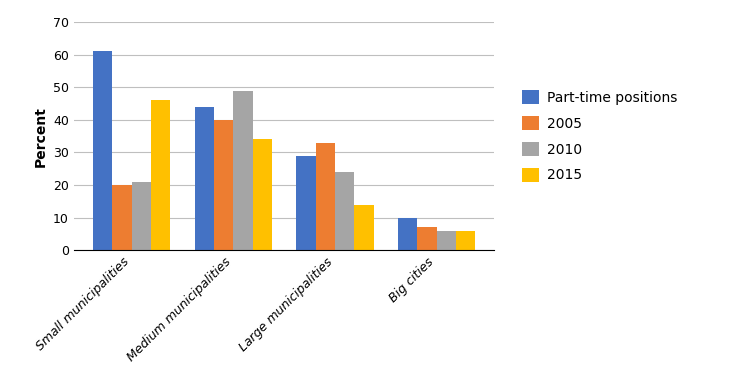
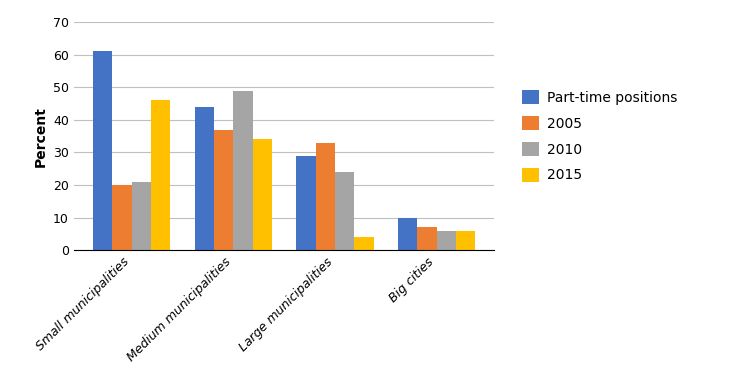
2005/Medium municipalities: 40 -> 37
2015/Large municipalities: 14 -> 4
